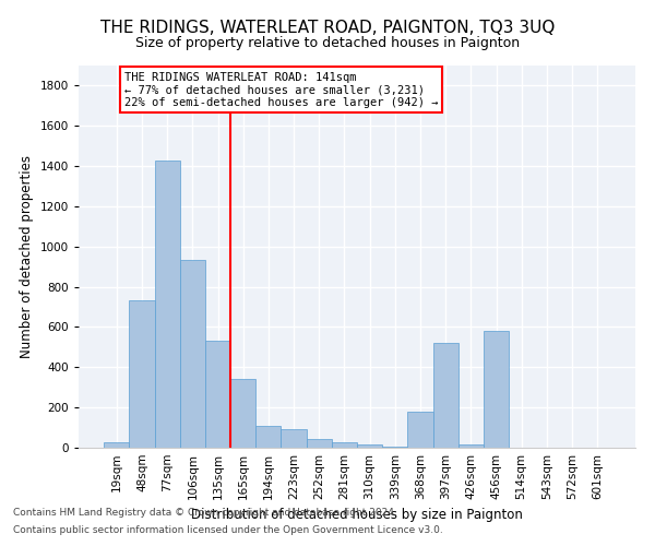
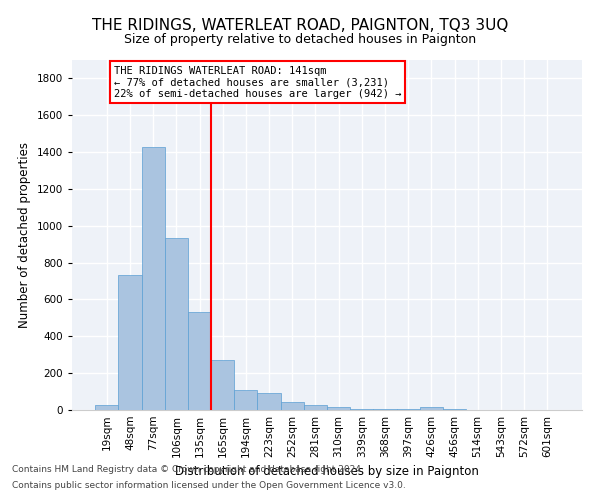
165sqm: 340 -> 270
368sqm: 180 -> 0
397sqm: 520 -> 0
456sqm: 580 -> 0
